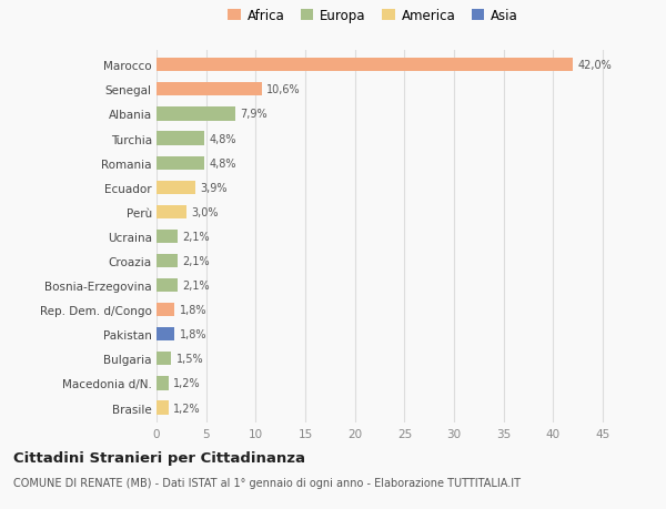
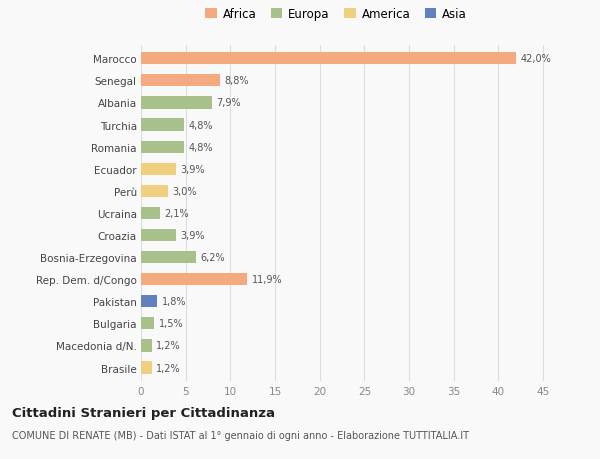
Senegal: 10,6% -> 8,8%
Croazia: 2,1% -> 3,9%
Bosnia-Erzegovina: 2,1% -> 6,2%
Rep. Dem. d/Congo: 1,8% -> 11,9%
